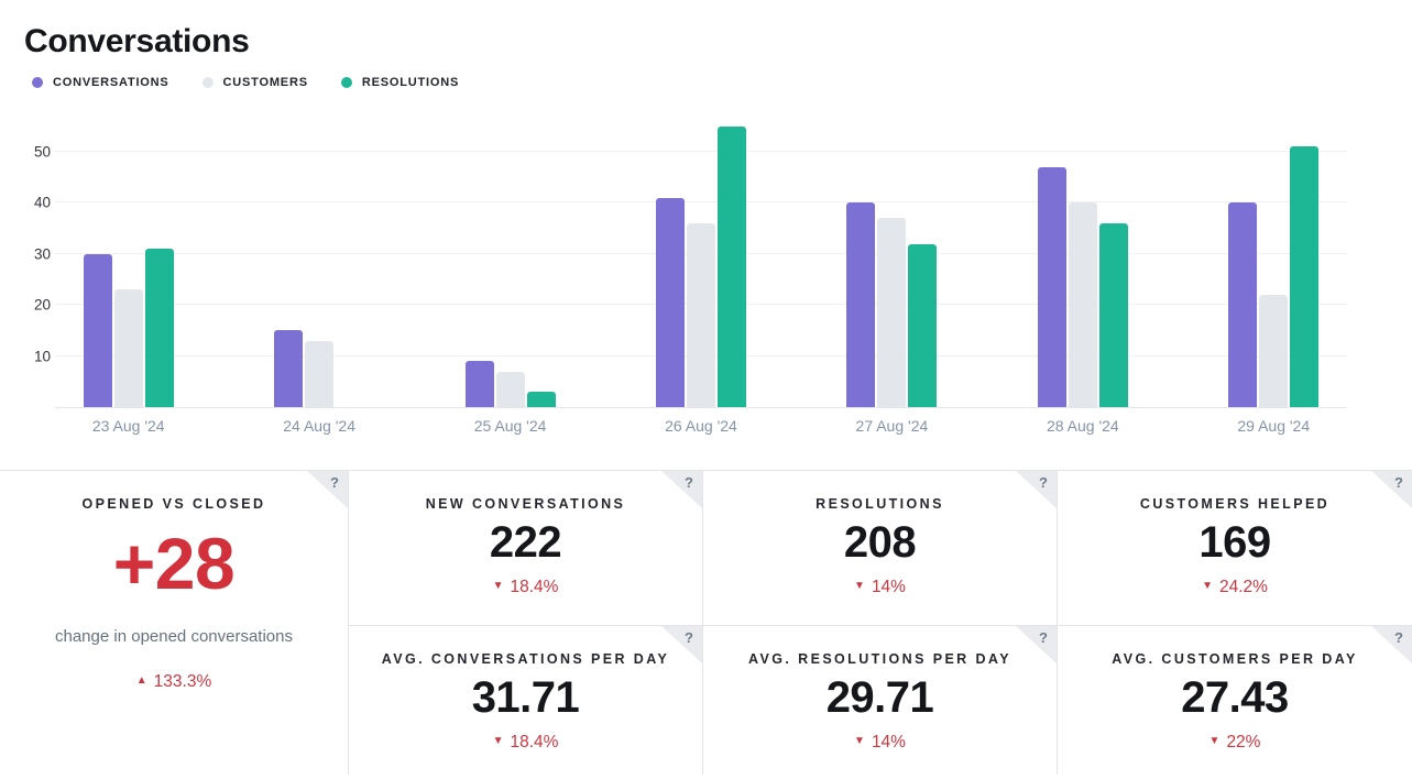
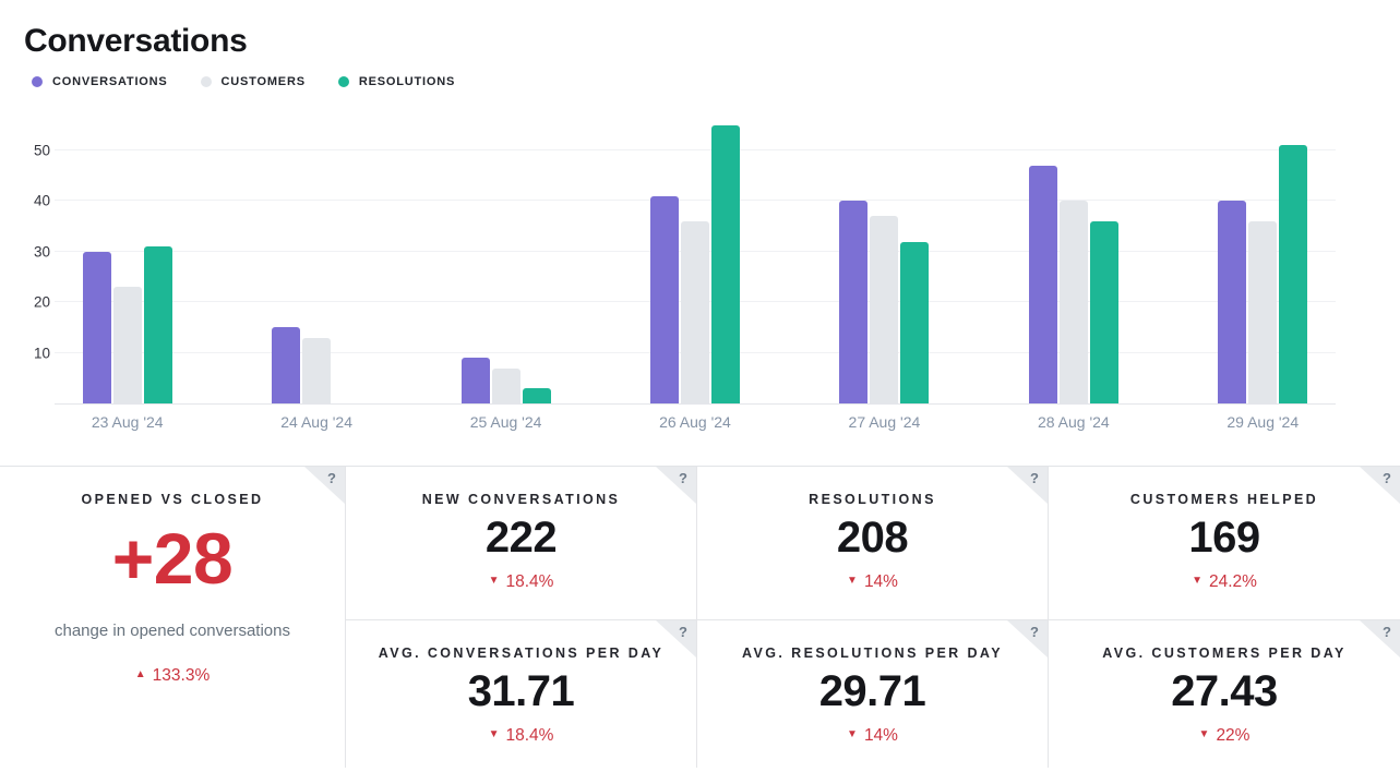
CUSTOMERS/29 Aug '24: 22 -> 36
